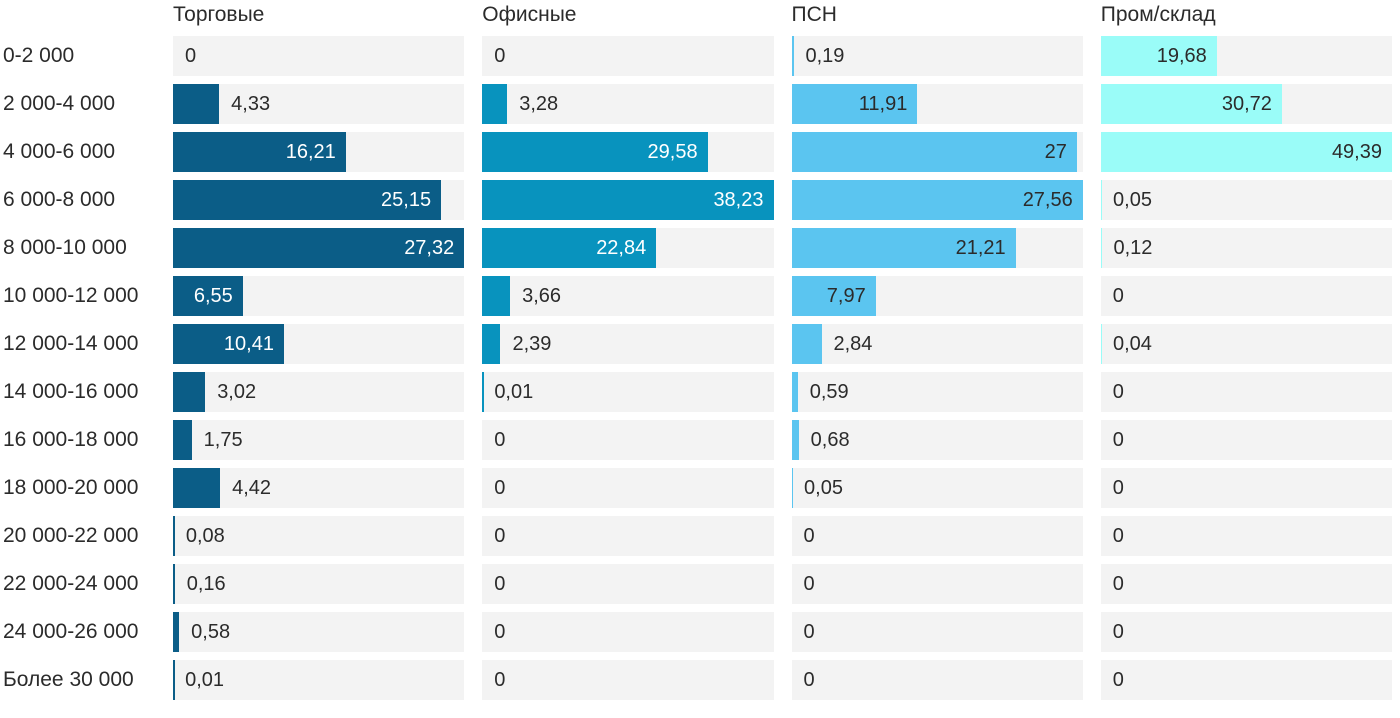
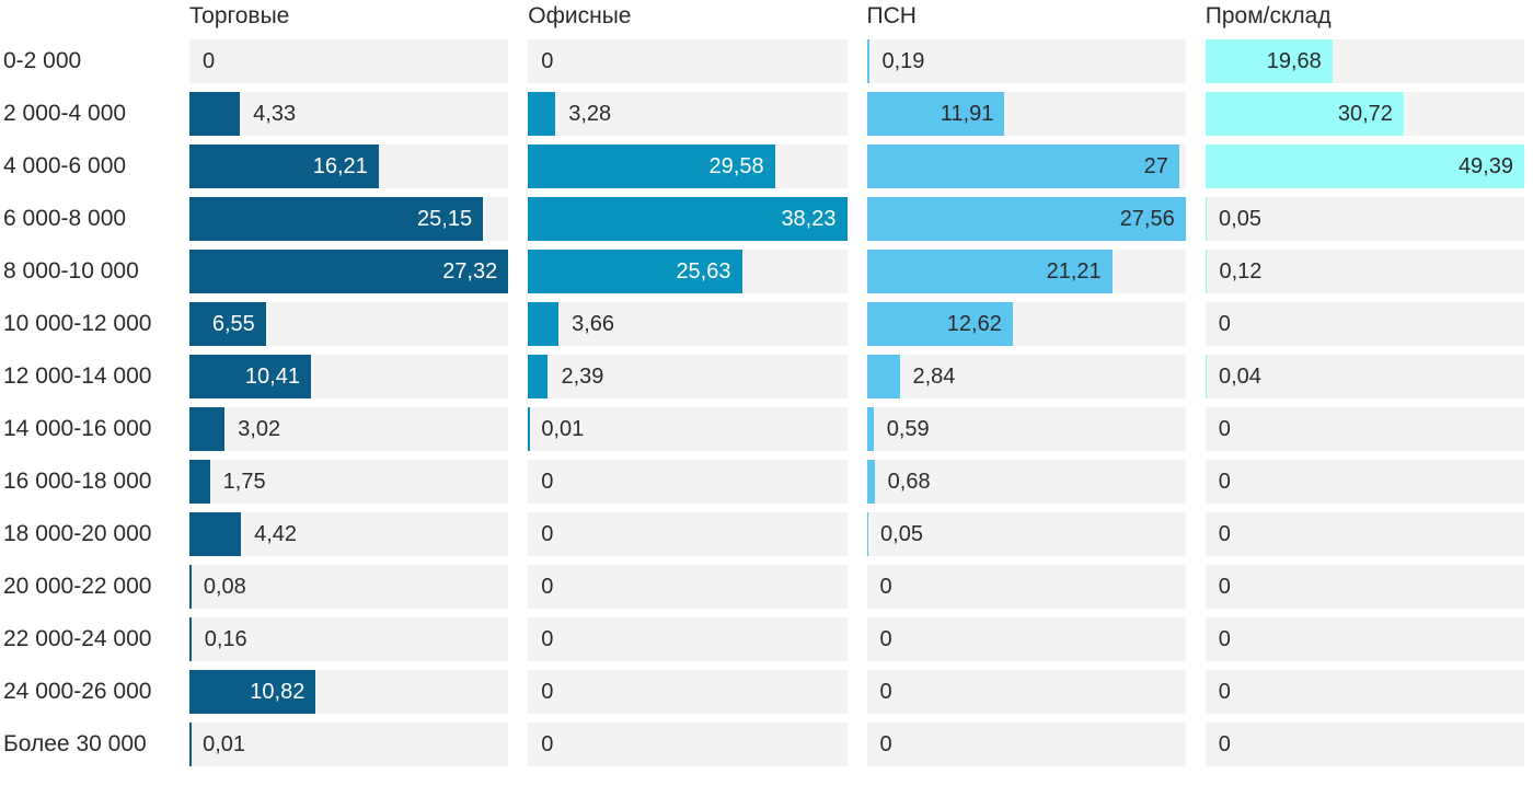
Офисные/8 000-10 000: 22,84 -> 25,63
ПСН/10 000-12 000: 7,97 -> 12,62
Торговые/24 000-26 000: 0,58 -> 10,82
